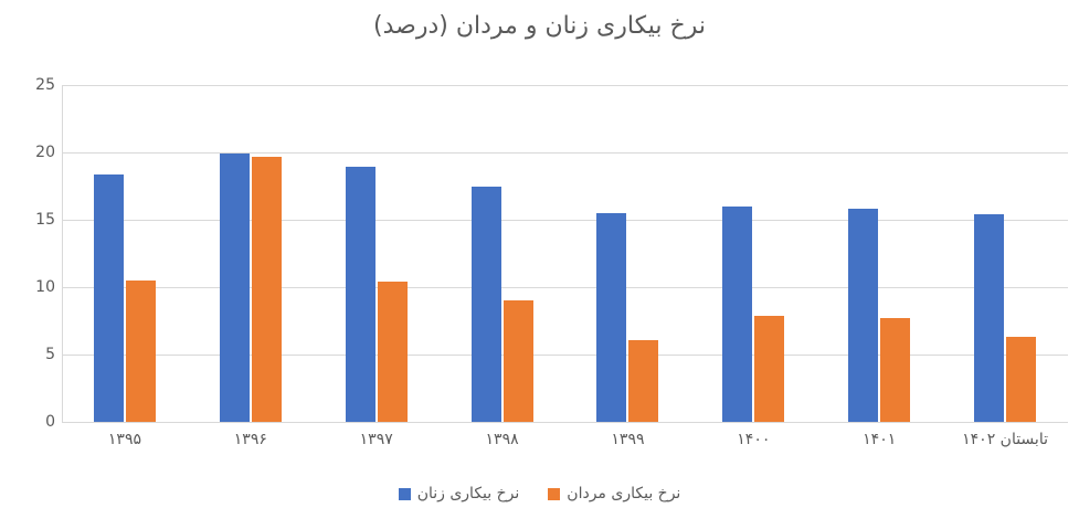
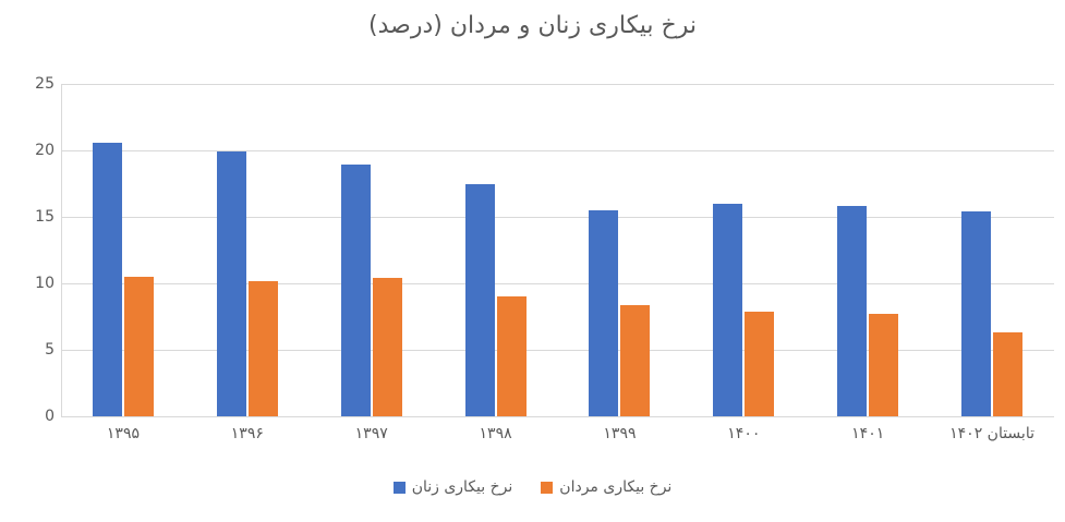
نرخ بیکاری زنان/۱۳۹۵: 18.4 -> 20.6
نرخ بیکاری مردان/۱۳۹۶: 19.7 -> 10.2
نرخ بیکاری مردان/۱۳۹۹: 6.1 -> 8.4
